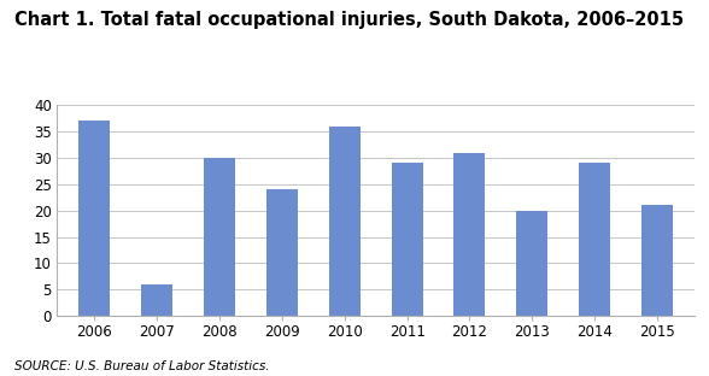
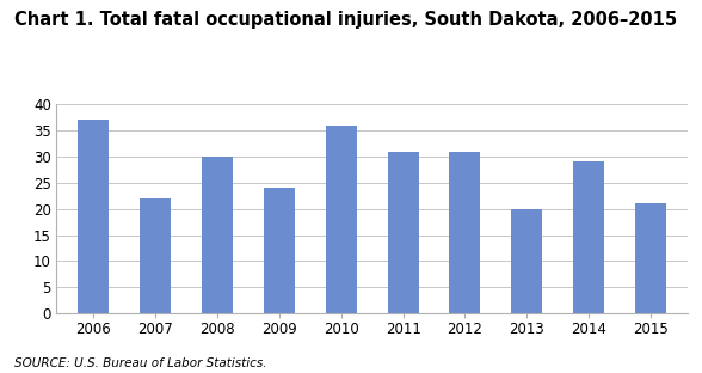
2007: 6 -> 22
2011: 29 -> 31
